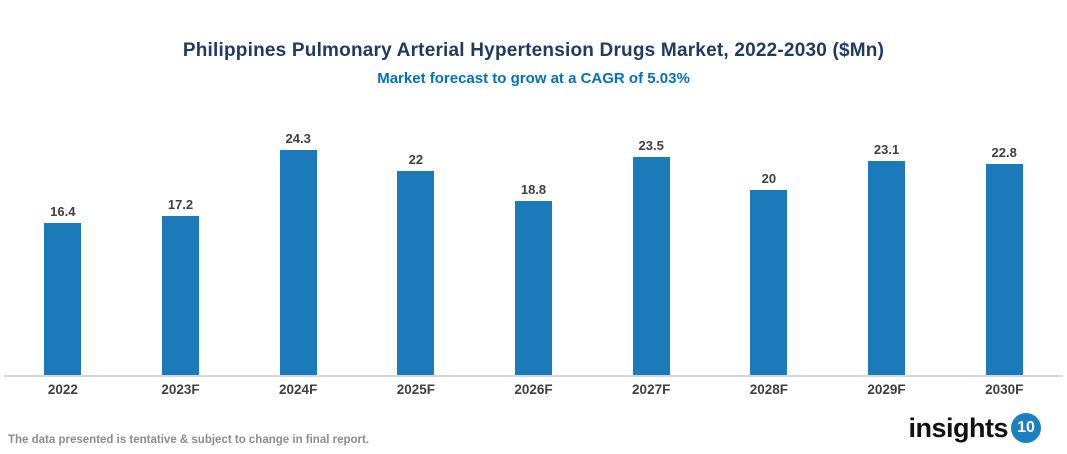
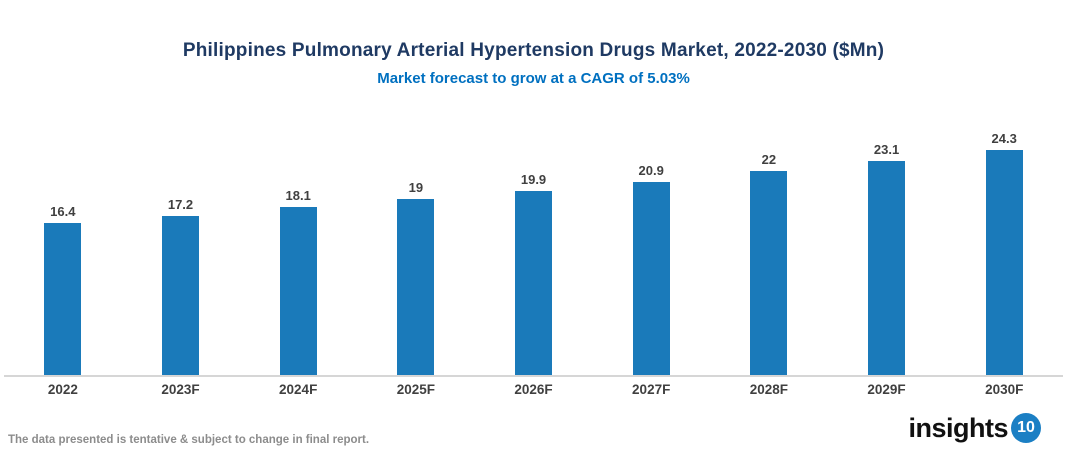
2024F: 24.3 -> 18.1
2025F: 22 -> 19
2026F: 18.8 -> 19.9
2027F: 23.5 -> 20.9
2028F: 20 -> 22
2030F: 22.8 -> 24.3
